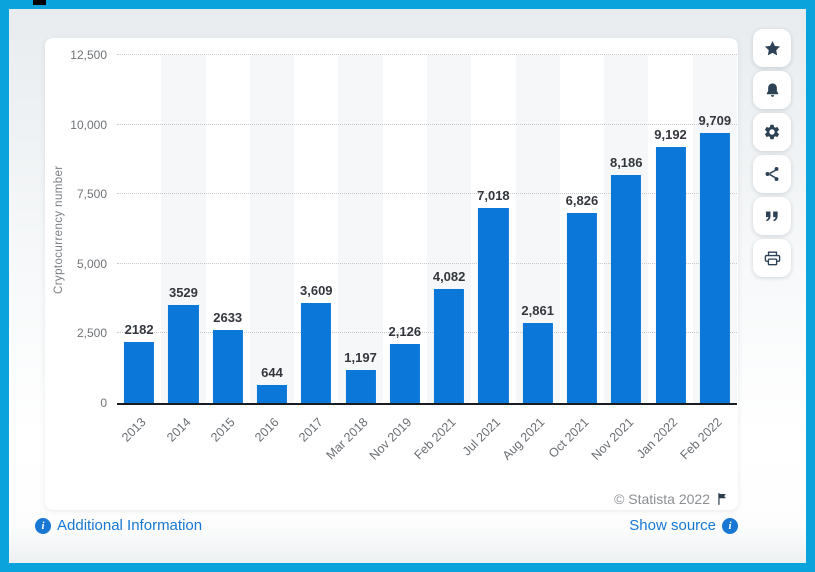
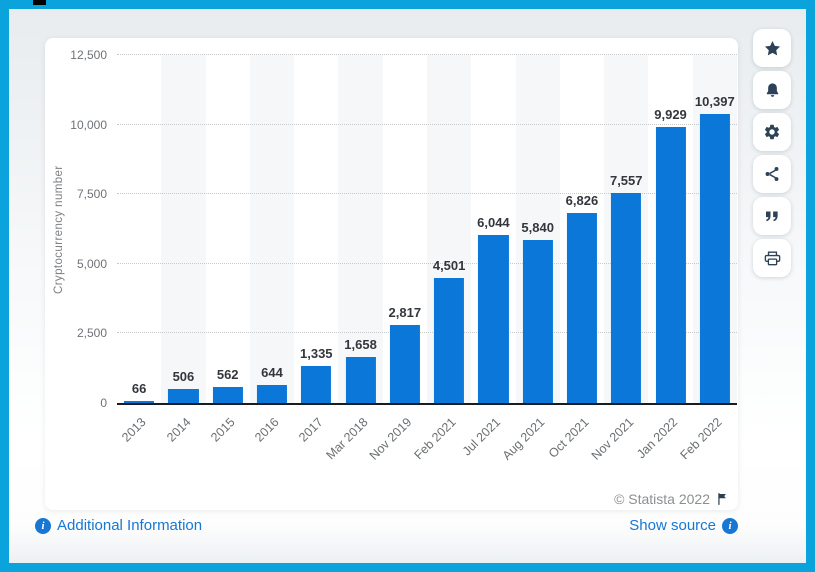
2013: 2182 -> 66
2014: 3529 -> 506
2015: 2633 -> 562
2017: 3,609 -> 1,335
Mar 2018: 1,197 -> 1,658
Nov 2019: 2,126 -> 2,817
Feb 2021: 4,082 -> 4,501
Jul 2021: 7,018 -> 6,044
Aug 2021: 2,861 -> 5,840
Nov 2021: 8,186 -> 7,557
Jan 2022: 9,192 -> 9,929
Feb 2022: 9,709 -> 10,397
